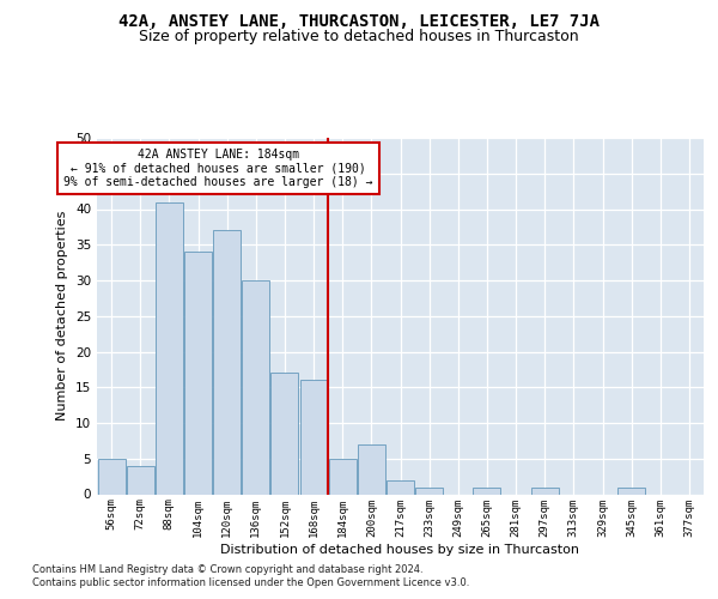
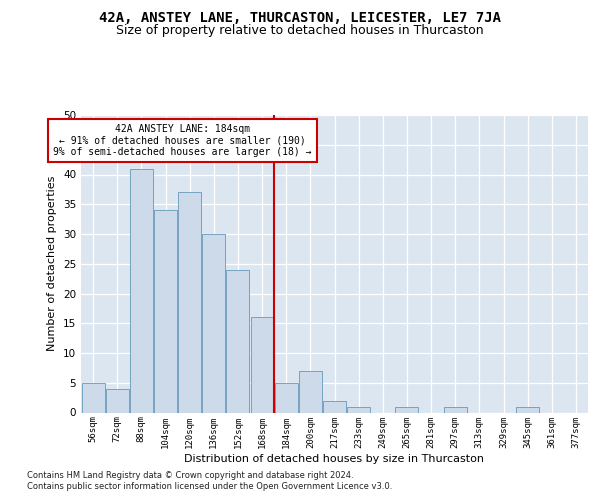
152sqm: 17 -> 24
